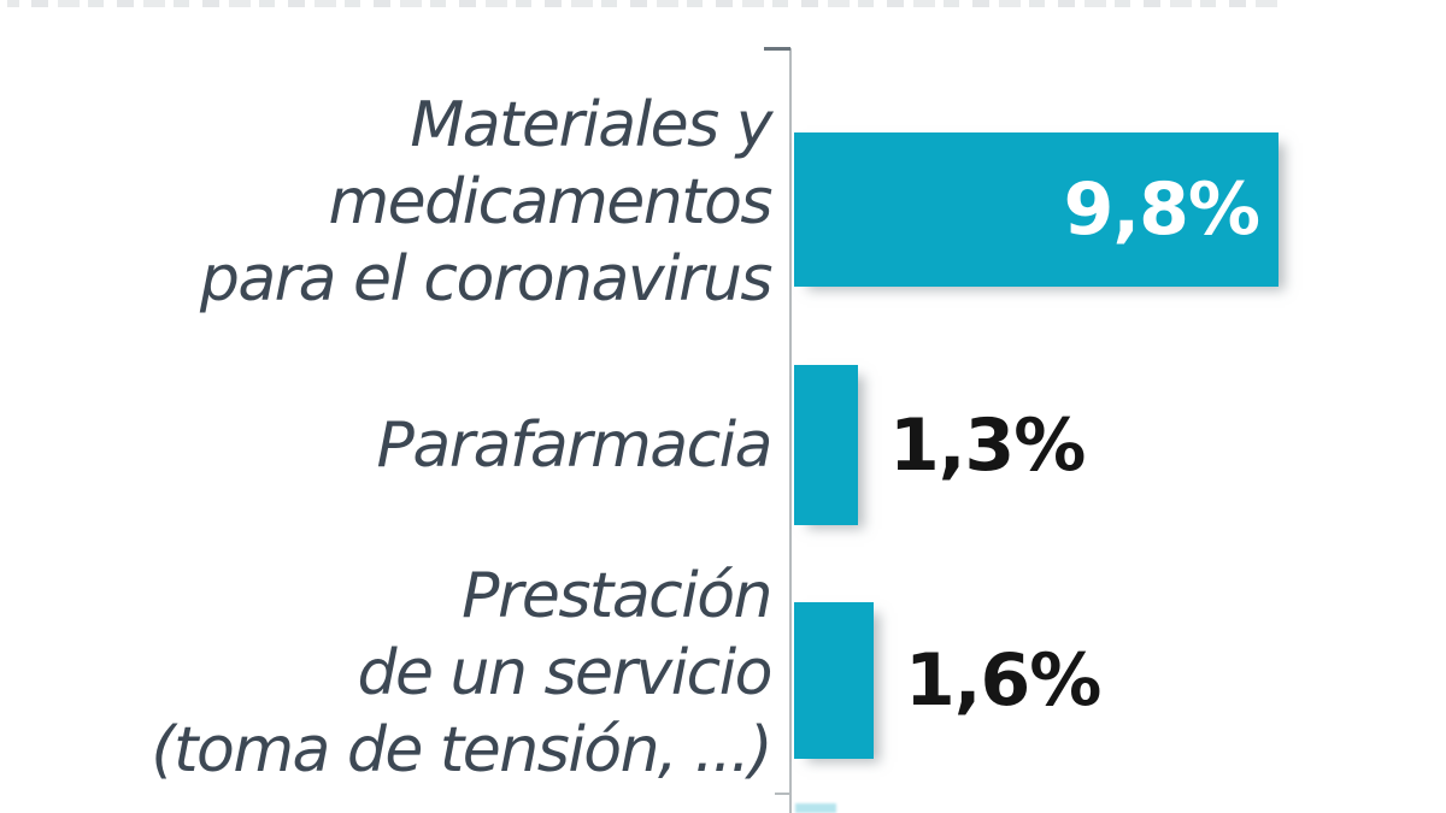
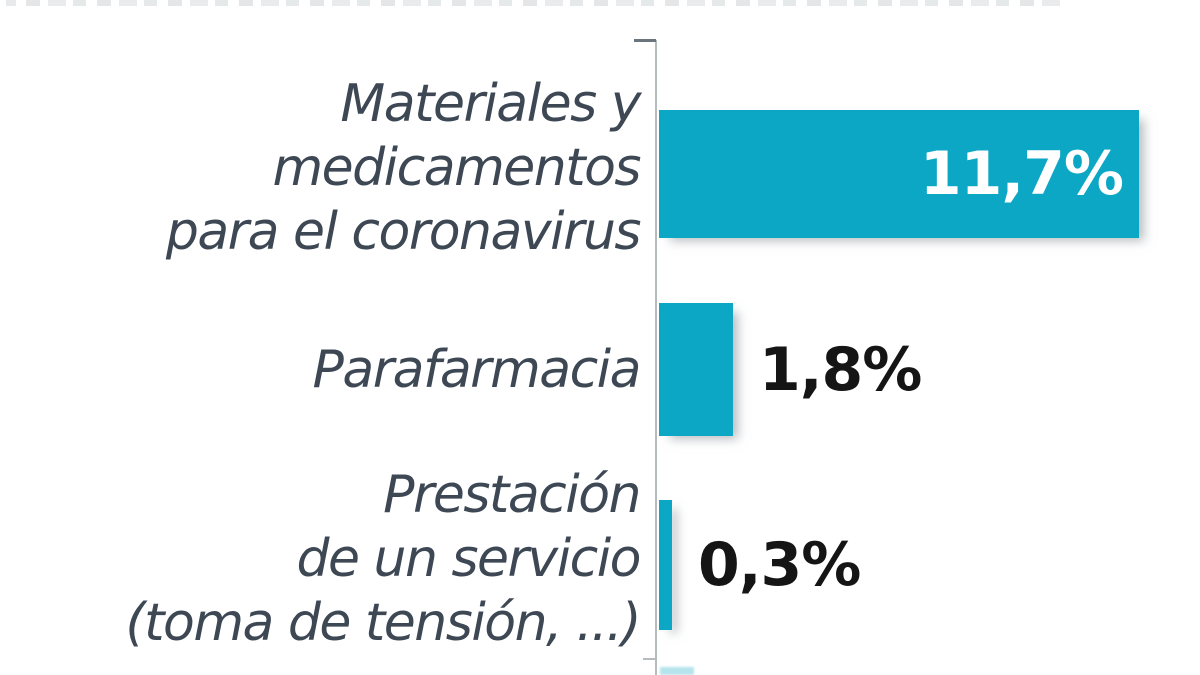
Materiales y medicamentos para el coronavirus: 9,8% -> 11,7%
Parafarmacia: 1,3% -> 1,8%
Prestación de un servicio (toma de tensión, ...): 1,6% -> 0,3%
